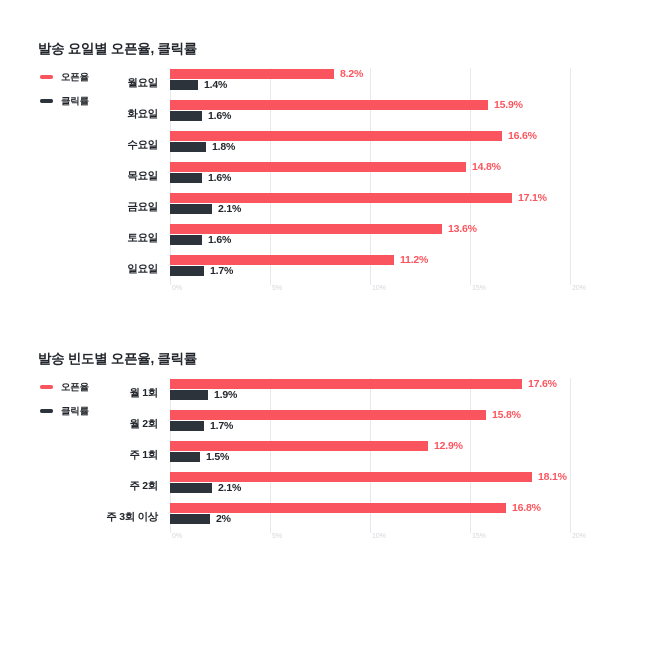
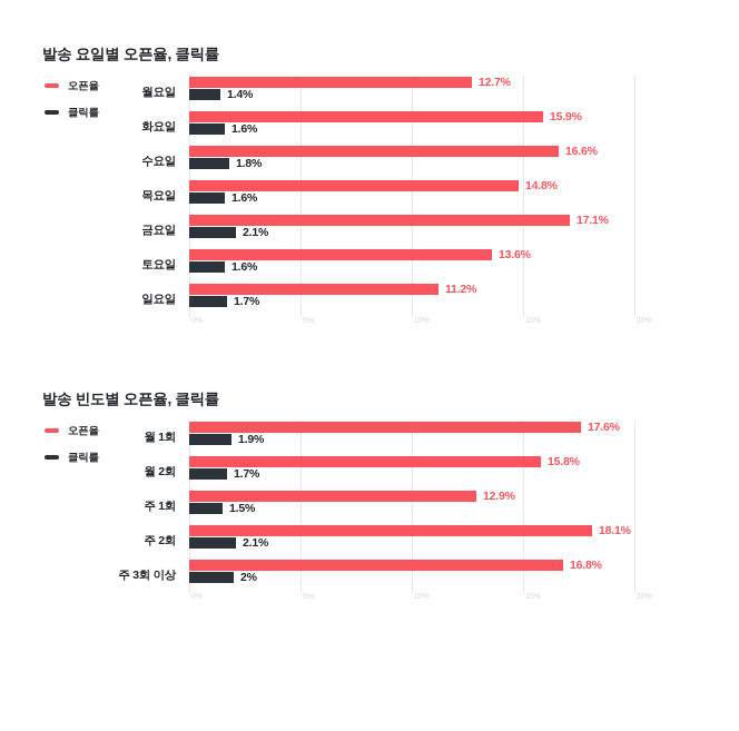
발송 요일별 오픈율, 클릭률/오픈율/월요일: 8.2% -> 12.7%
